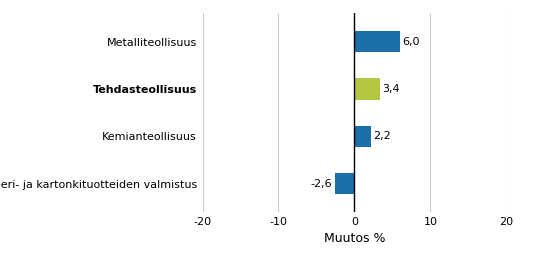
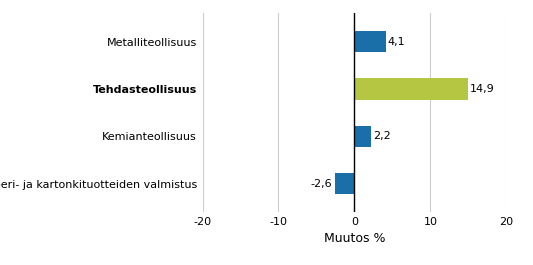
Metalliteollisuus: 6,0 -> 4,1
Tehdasteollisuus: 3,4 -> 14,9
